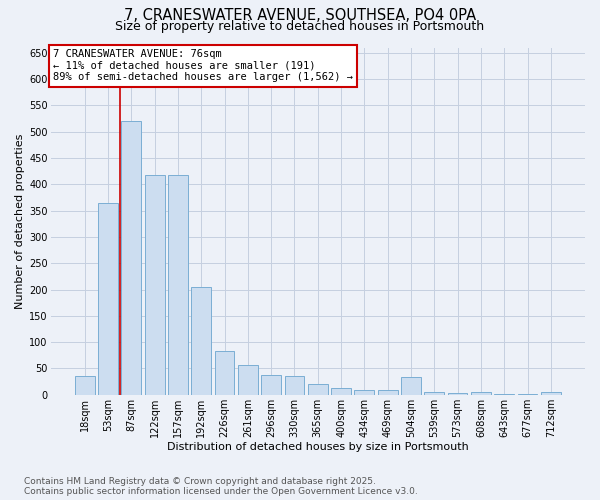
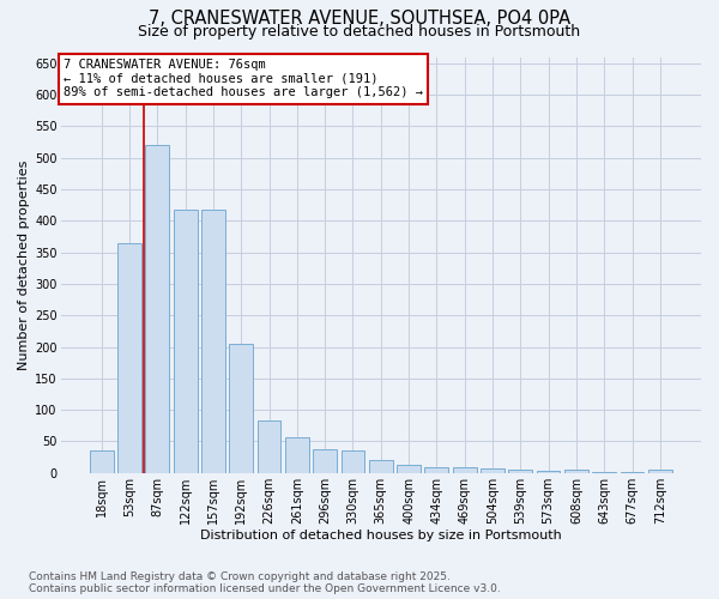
504sqm: 34 -> 8
